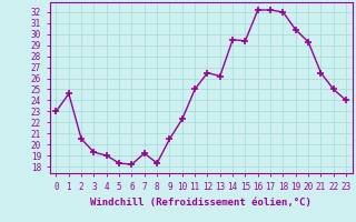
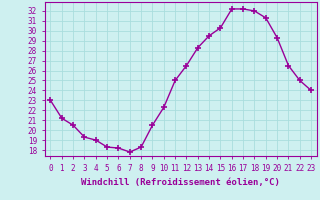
1: 24.6 -> 21.2
7: 19.2 -> 17.8
13: 26.2 -> 28.3
15: 29.4 -> 30.3
19: 30.4 -> 31.3
